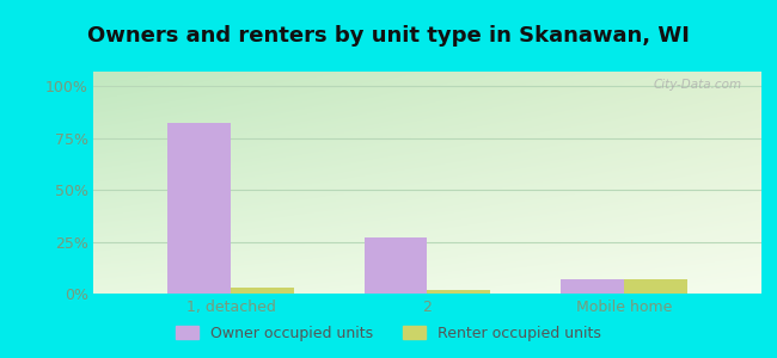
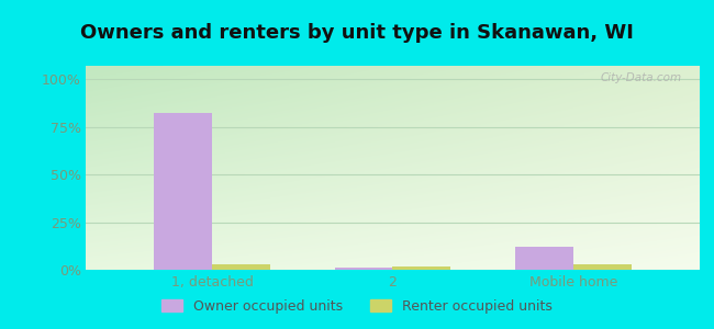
Owner occupied units/2: 27% -> 1%
Owner occupied units/Mobile home: 7% -> 12%
Renter occupied units/Mobile home: 7% -> 3%
